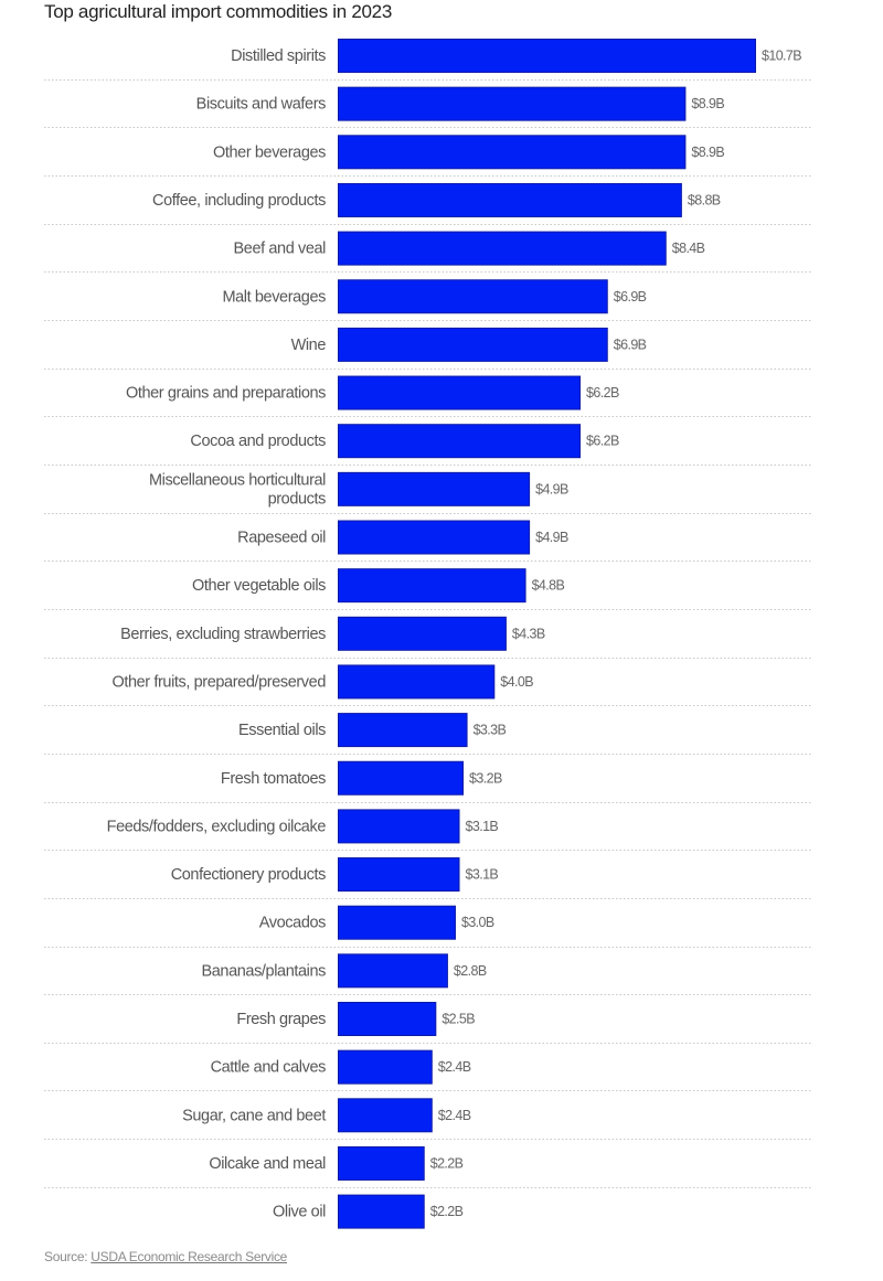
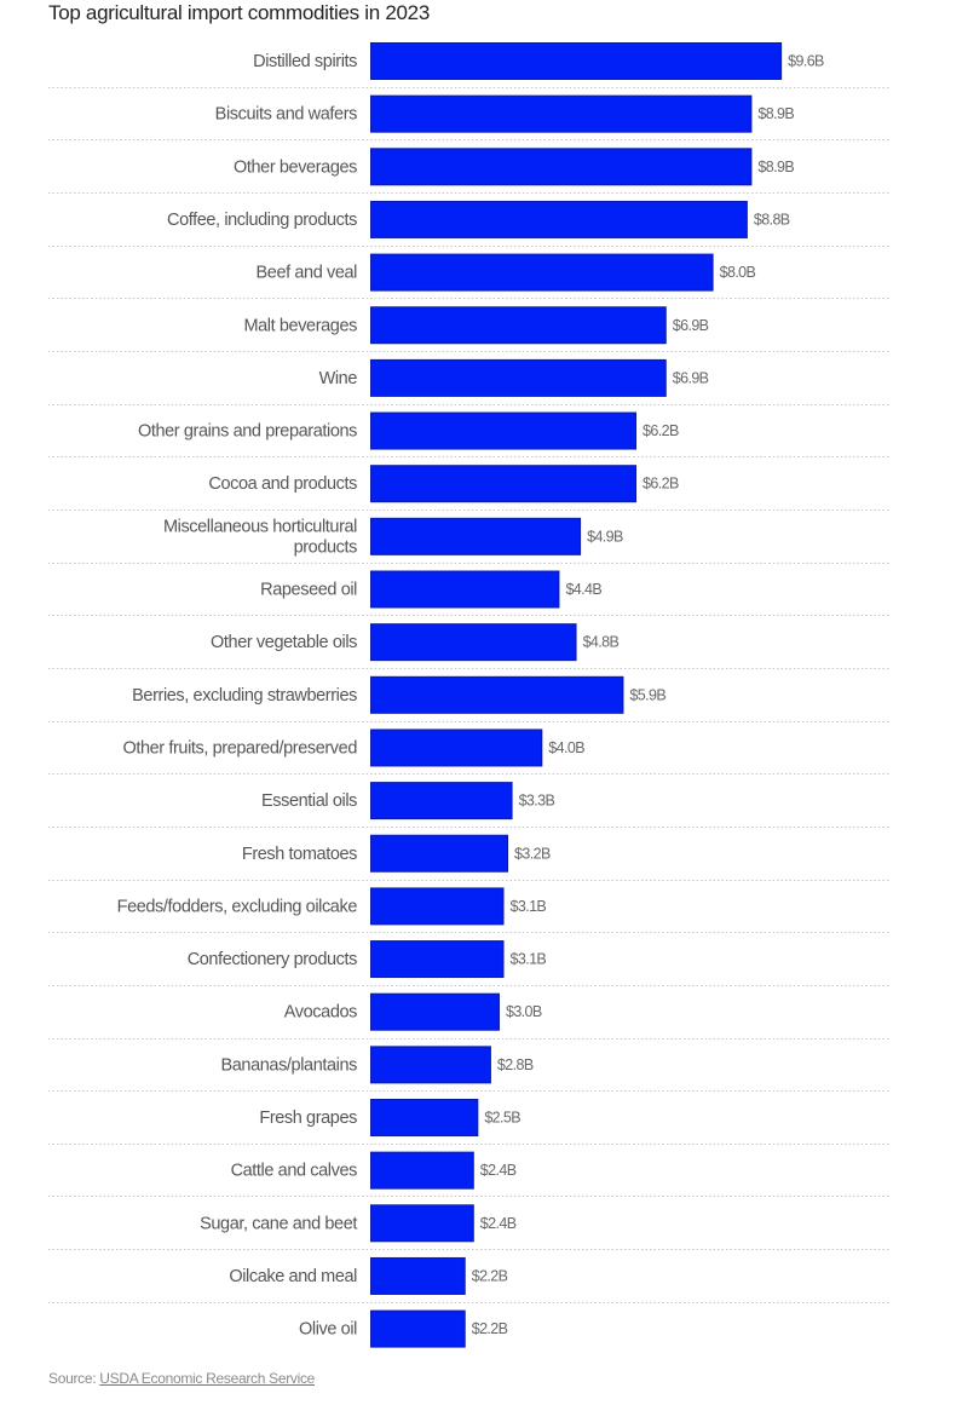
Distilled spirits: $10.7B -> $9.6B
Beef and veal: $8.4B -> $8.0B
Rapeseed oil: $4.9B -> $4.4B
Berries, excluding strawberries: $4.3B -> $5.9B
